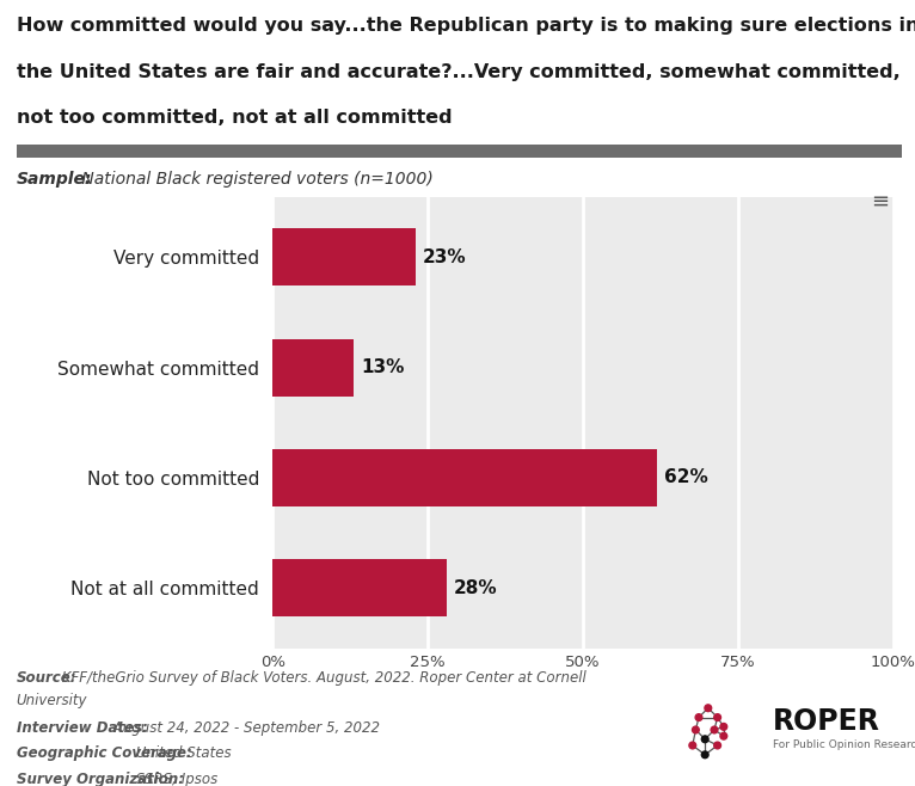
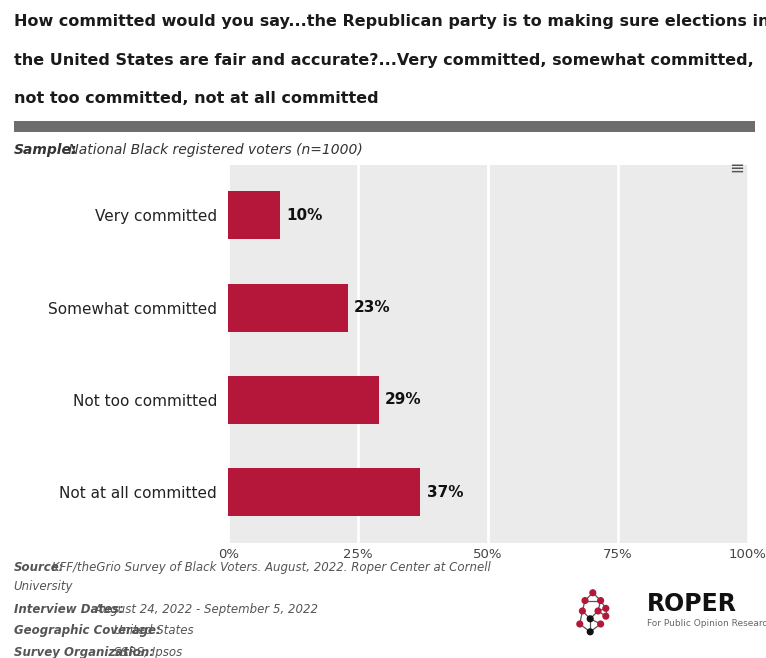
Very committed: 23% -> 10%
Somewhat committed: 13% -> 23%
Not too committed: 62% -> 29%
Not at all committed: 28% -> 37%
